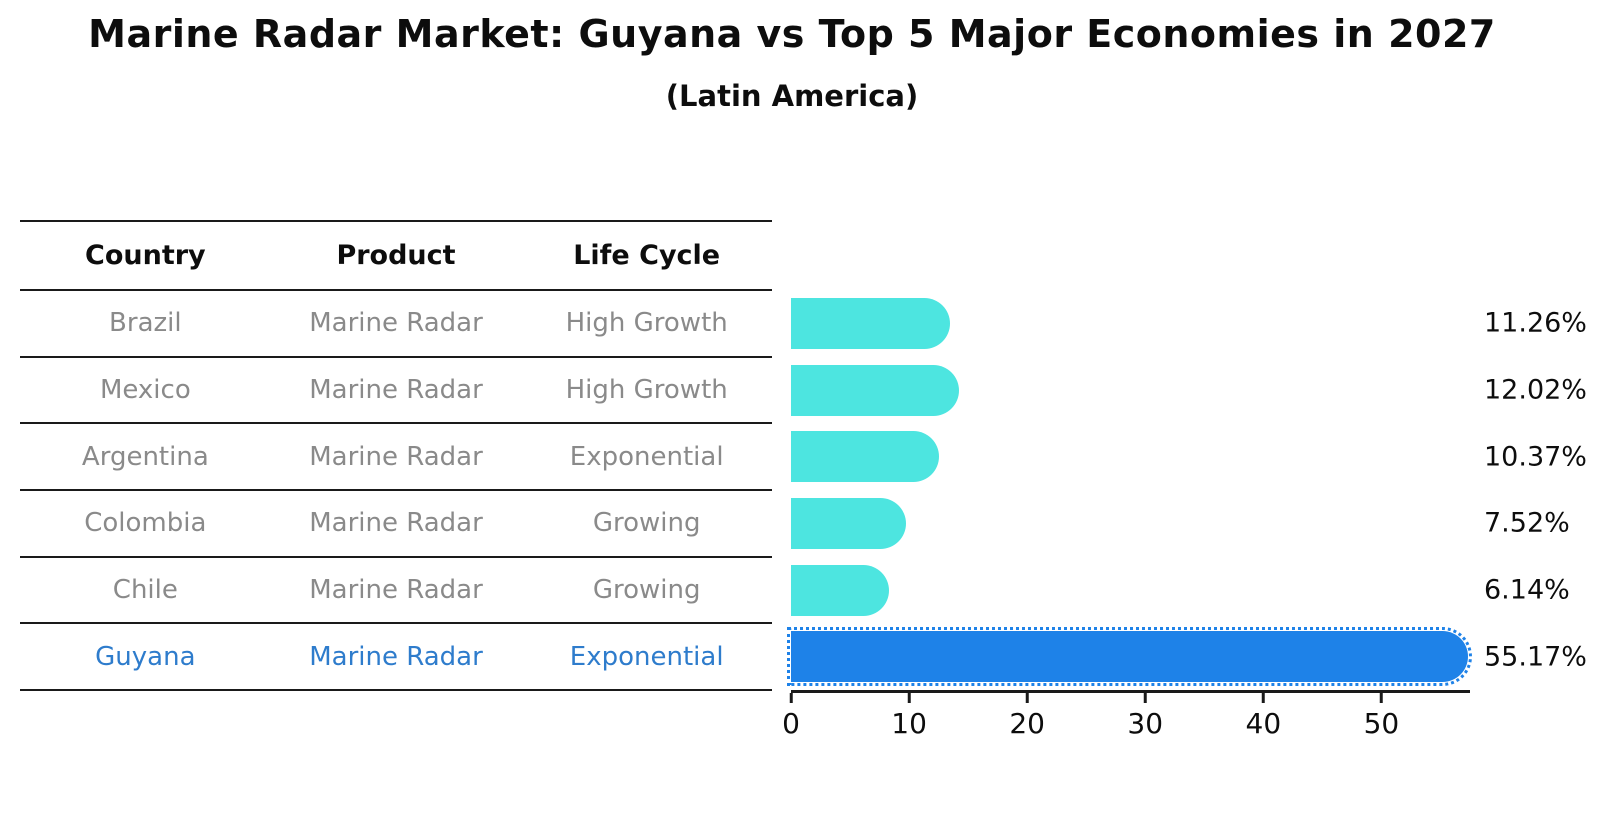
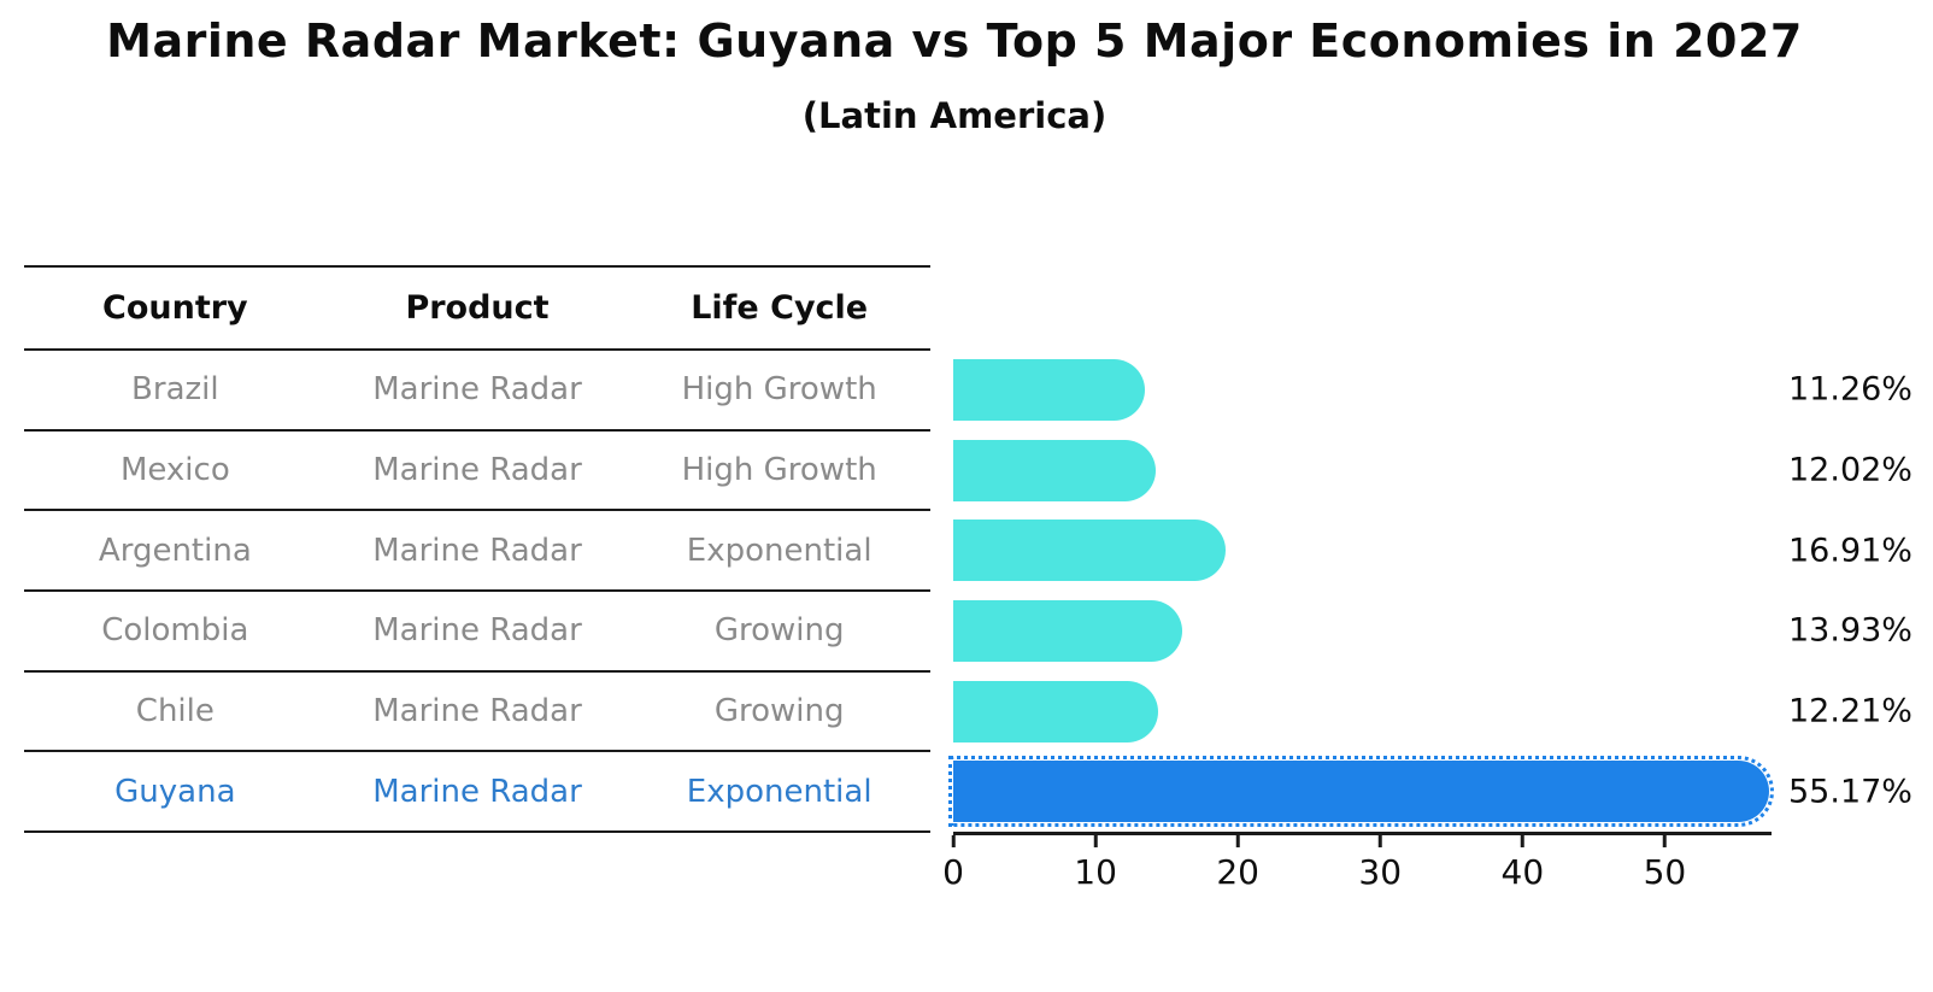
Argentina: 10.37% -> 16.91%
Colombia: 7.52% -> 13.93%
Chile: 6.14% -> 12.21%
